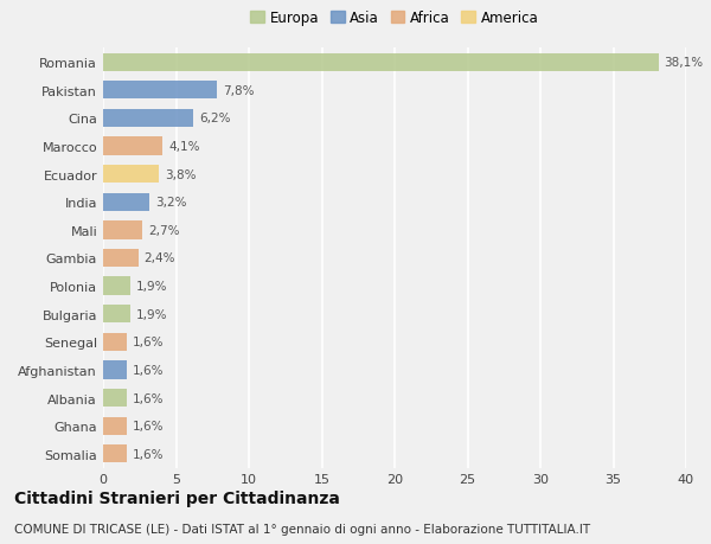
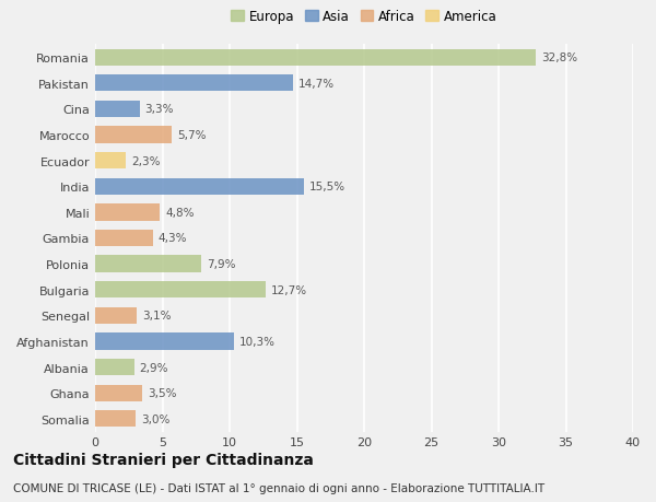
Romania: 38,1% -> 32,8%
Pakistan: 7,8% -> 14,7%
Cina: 6,2% -> 3,3%
Marocco: 4,1% -> 5,7%
Ecuador: 3,8% -> 2,3%
India: 3,2% -> 15,5%
Mali: 2,7% -> 4,8%
Gambia: 2,4% -> 4,3%
Polonia: 1,9% -> 7,9%
Bulgaria: 1,9% -> 12,7%
Senegal: 1,6% -> 3,1%
Afghanistan: 1,6% -> 10,3%
Albania: 1,6% -> 2,9%
Ghana: 1,6% -> 3,5%
Somalia: 1,6% -> 3,0%
